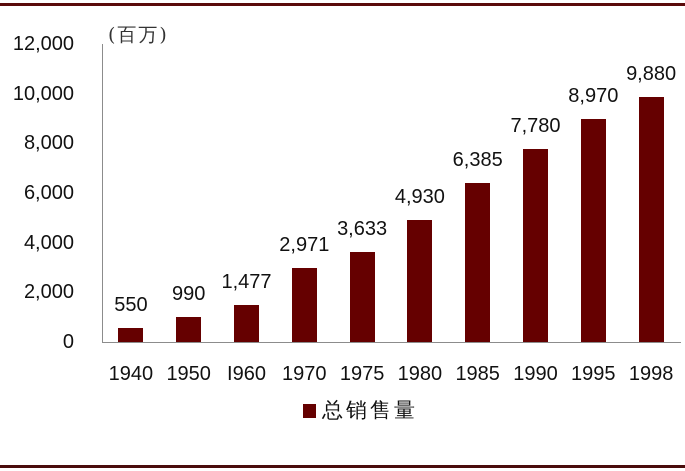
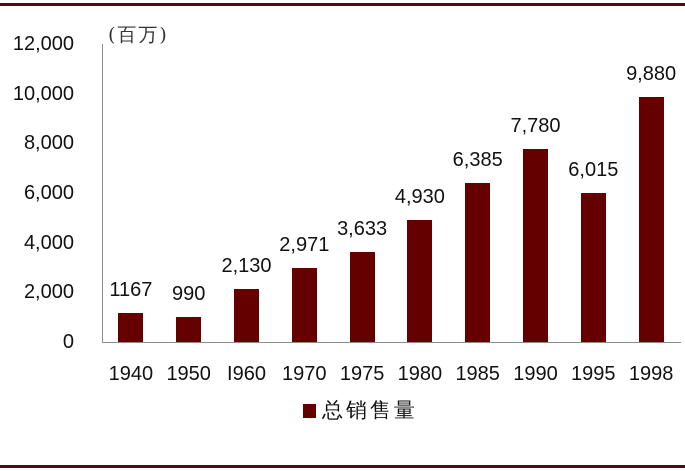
1940: 550 -> 1167
I960: 1,477 -> 2,130
1995: 8,970 -> 6,015
